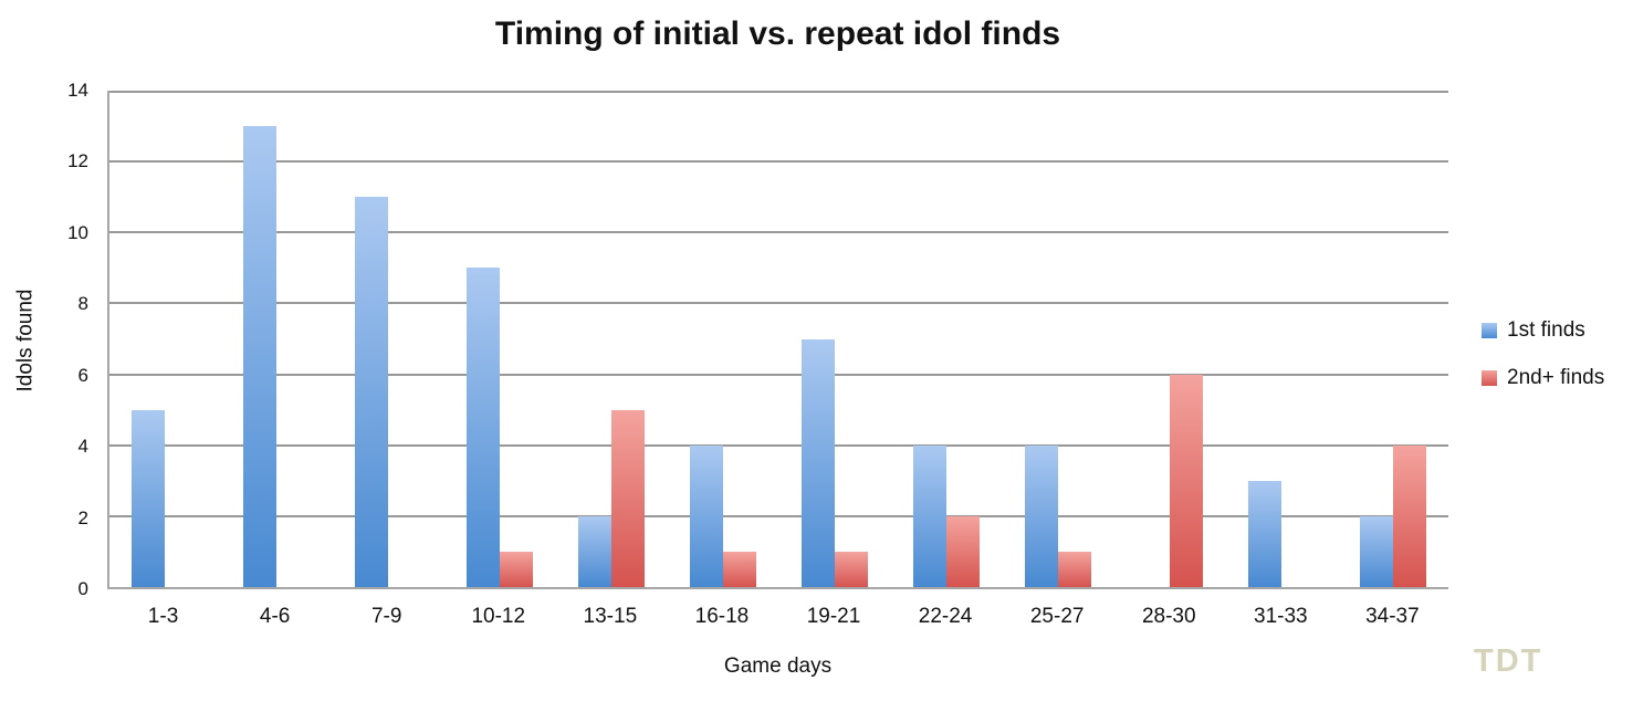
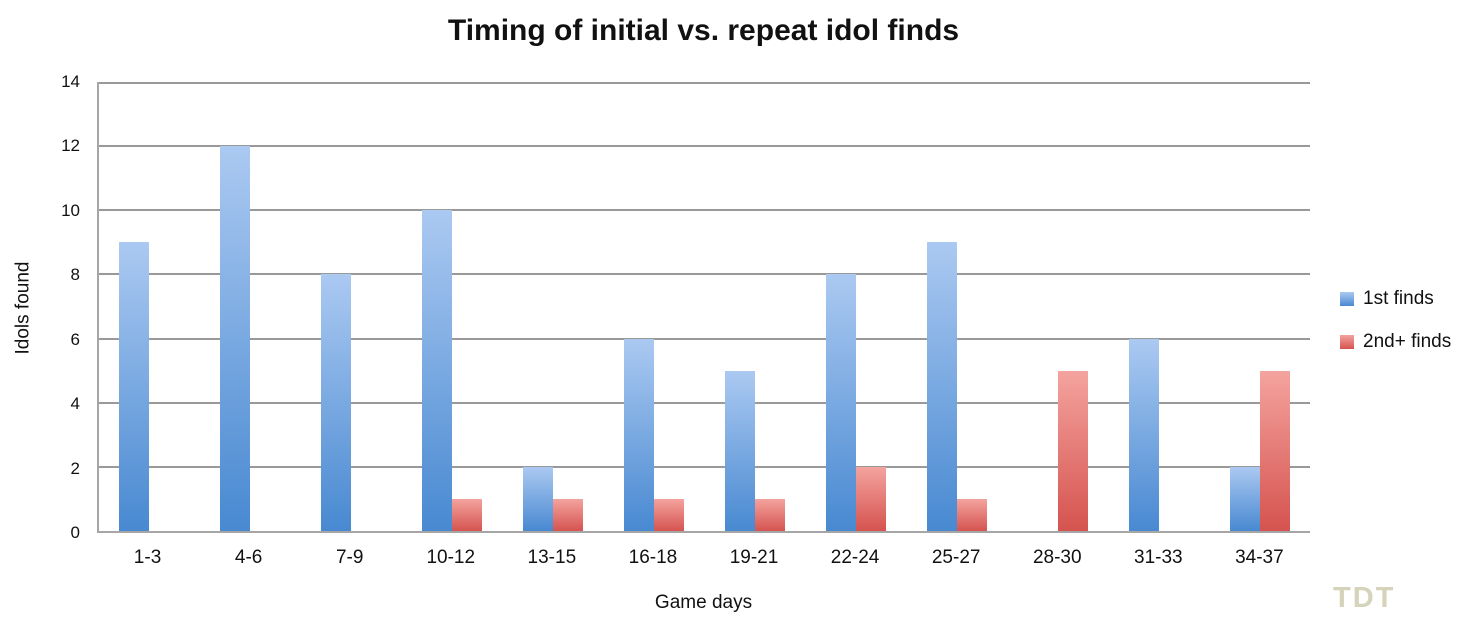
1st finds/1-3: 5 -> 9
1st finds/4-6: 13 -> 12
1st finds/7-9: 11 -> 8
1st finds/10-12: 9 -> 10
2nd+ finds/13-15: 5 -> 1
1st finds/16-18: 4 -> 6
1st finds/19-21: 7 -> 5
1st finds/22-24: 4 -> 8
1st finds/25-27: 4 -> 9
2nd+ finds/28-30: 6 -> 5
1st finds/31-33: 3 -> 6
2nd+ finds/34-37: 4 -> 5
